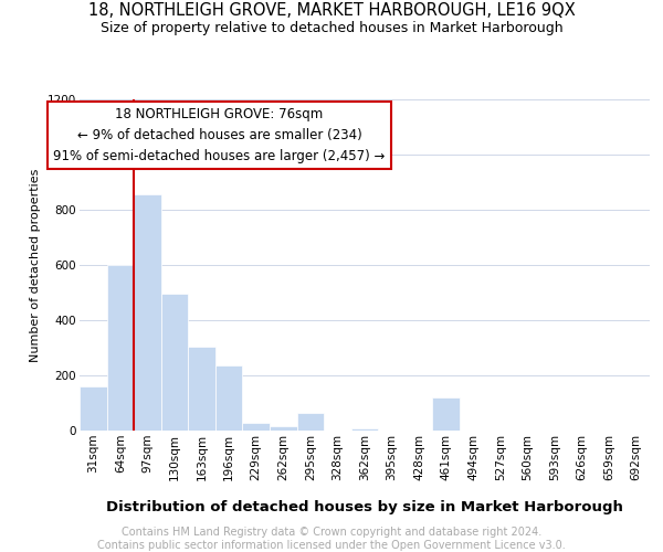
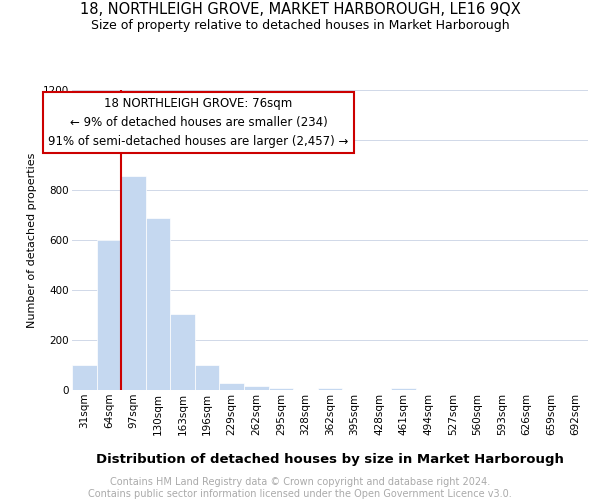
31sqm: 160 -> 100
130sqm: 495 -> 690
196sqm: 235 -> 100
295sqm: 65 -> 10
461sqm: 120 -> 10
